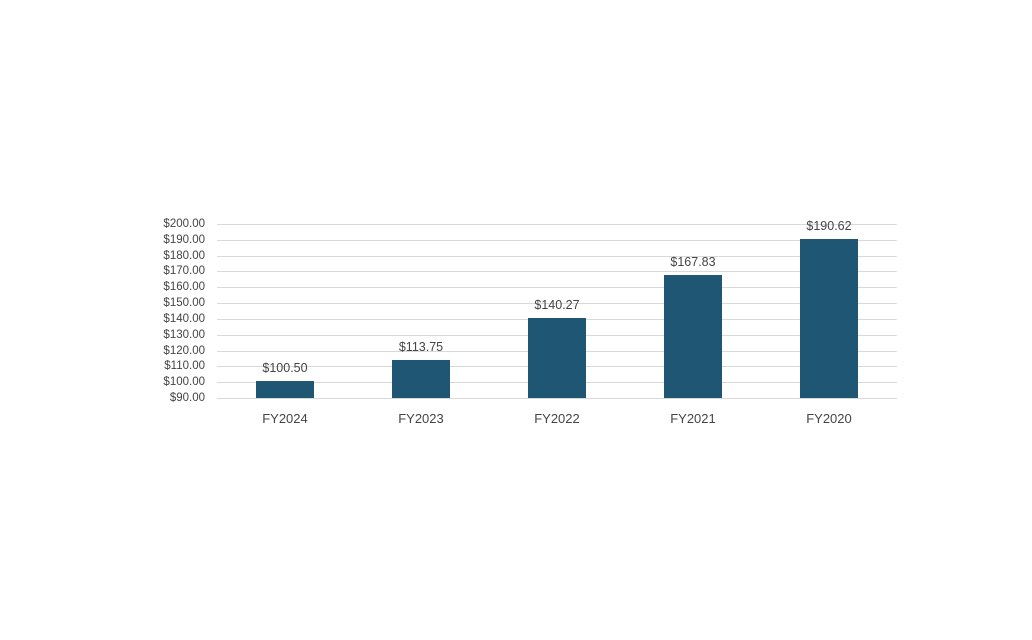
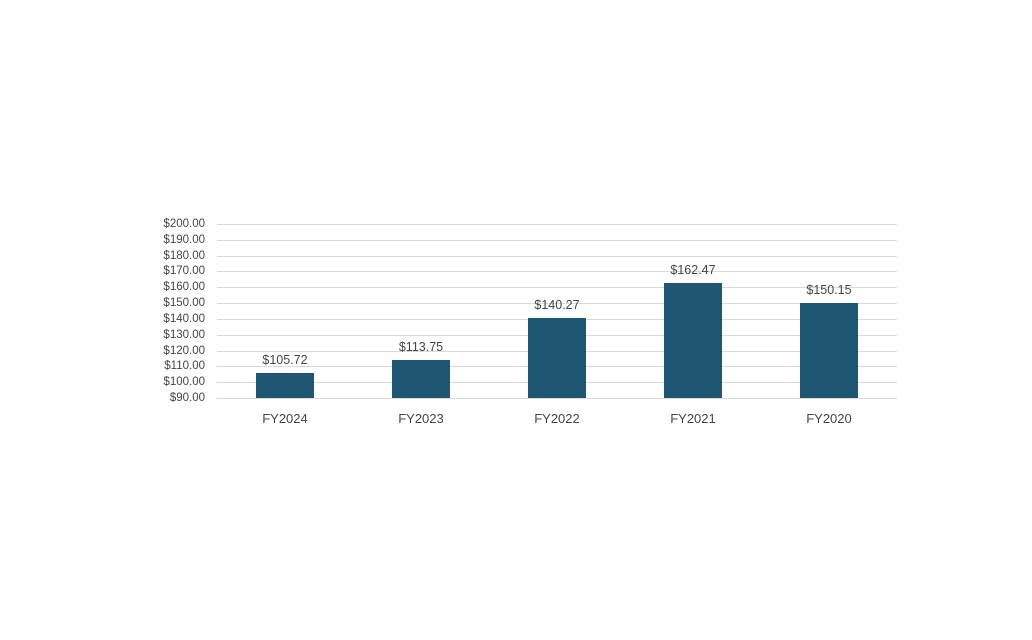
FY2024: $100.50 -> $105.72
FY2021: $167.83 -> $162.47
FY2020: $190.62 -> $150.15
